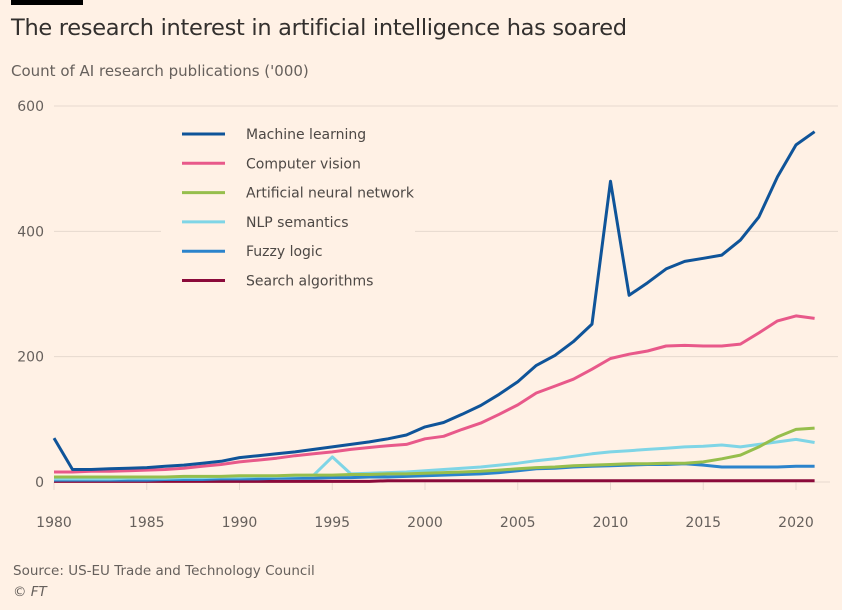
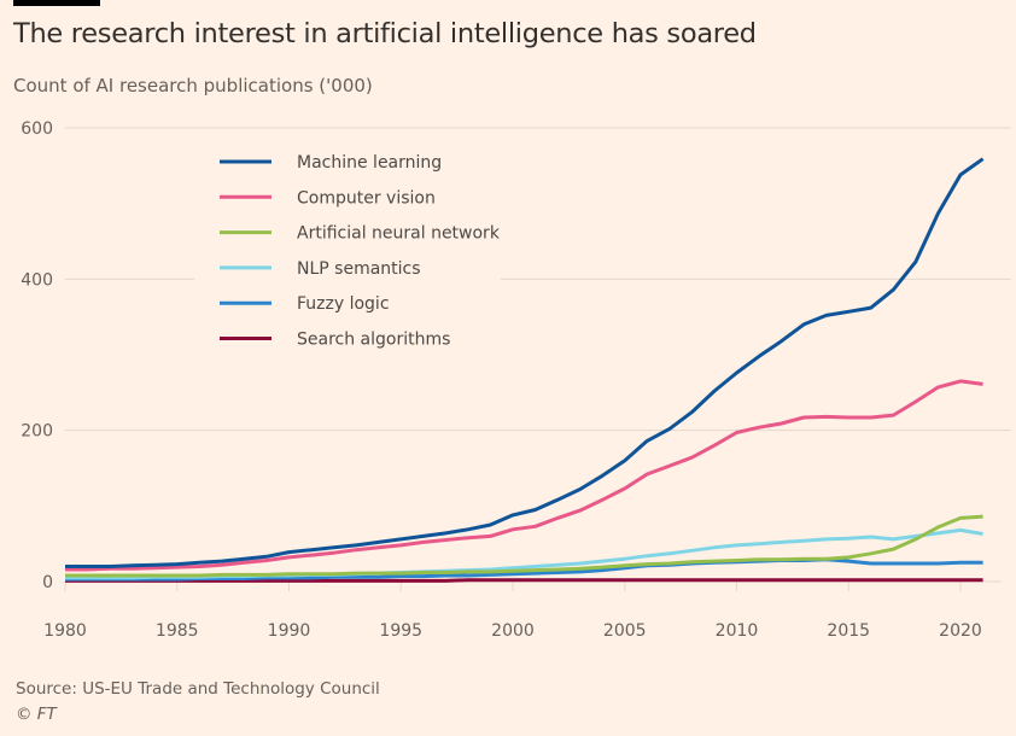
Machine learning/1980: 70 -> 20
NLP semantics/1995: 40 -> 10
Machine learning/2010: 480 -> 280
